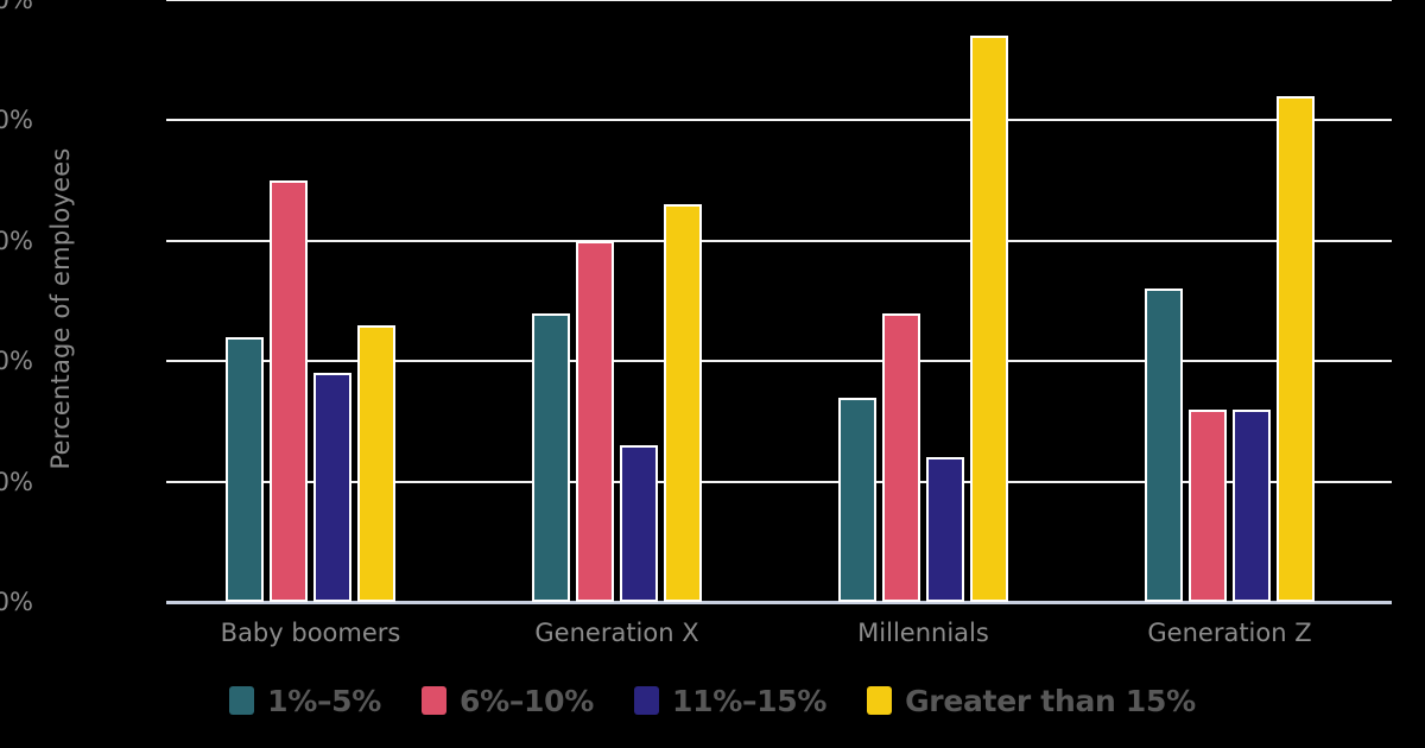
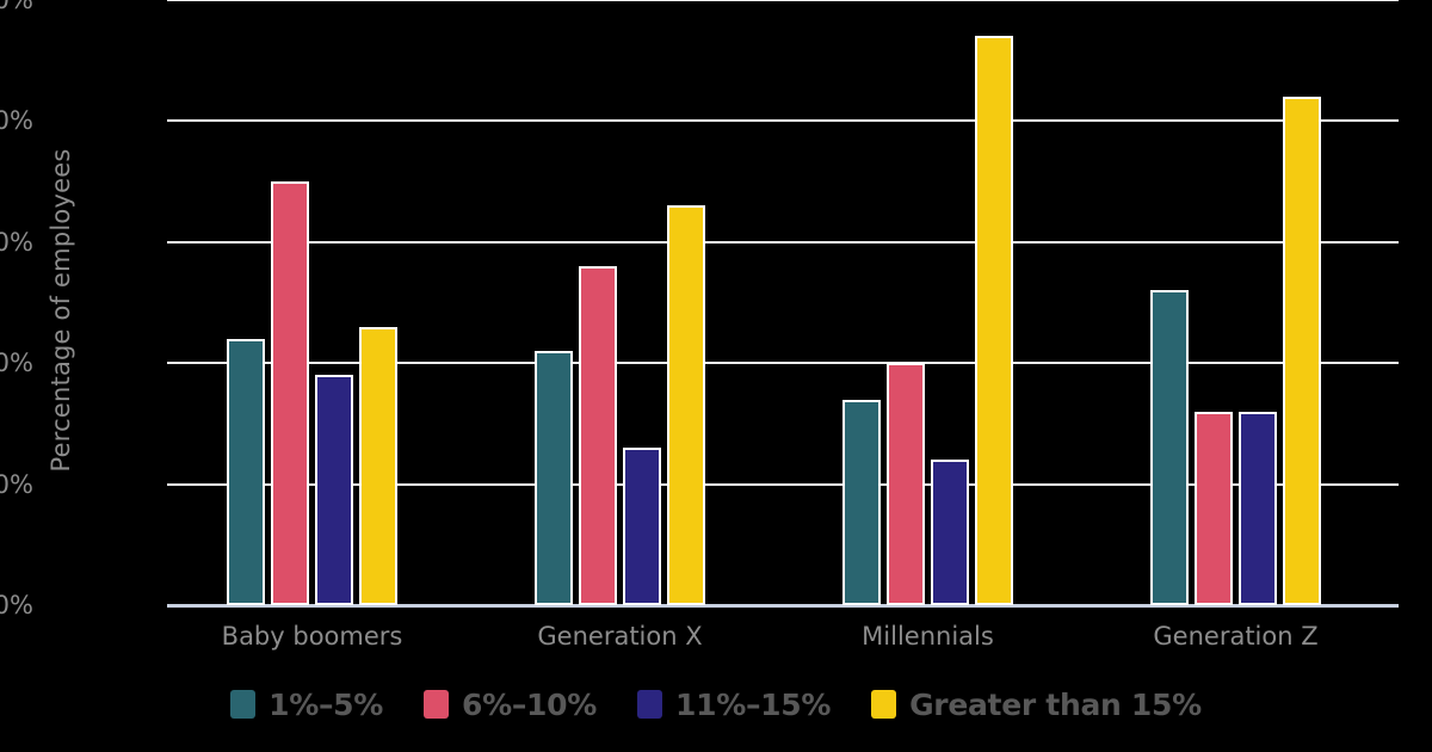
1%–5%/Generation X: 24% -> 21%
6%–10%/Generation X: 30% -> 28%
6%–10%/Millennials: 24% -> 20%
